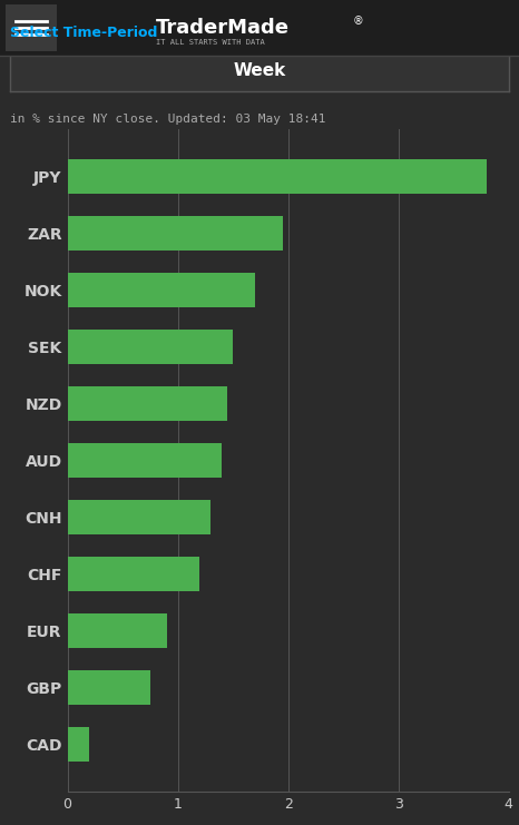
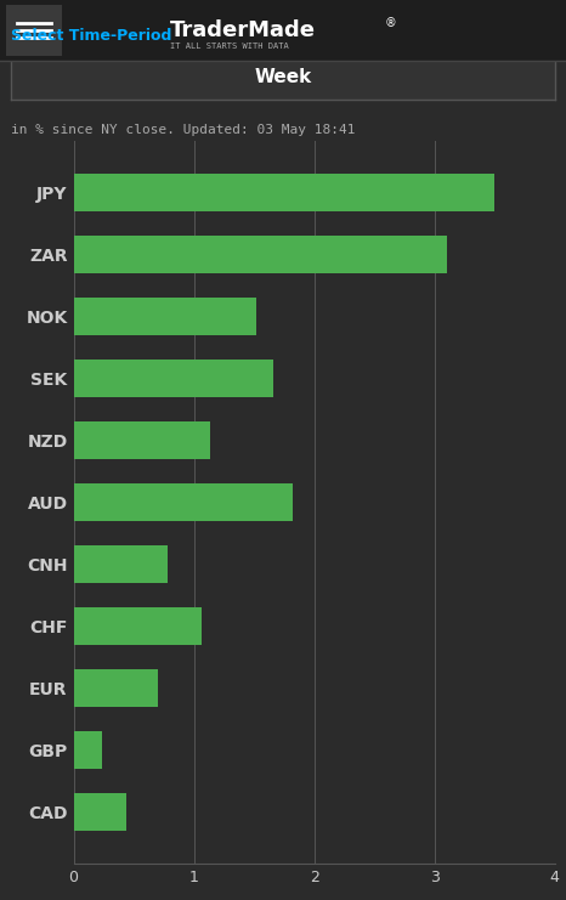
JPY: 3.80 -> 3.50
ZAR: 1.95 -> 3.10
NOK: 1.70 -> 1.52
SEK: 1.50 -> 1.66
NZD: 1.45 -> 1.14
AUD: 1.40 -> 1.82
CNH: 1.30 -> 0.78
CHF: 1.20 -> 1.06
EUR: 0.90 -> 0.70
GBP: 0.75 -> 0.24
CAD: 0.20 -> 0.44
